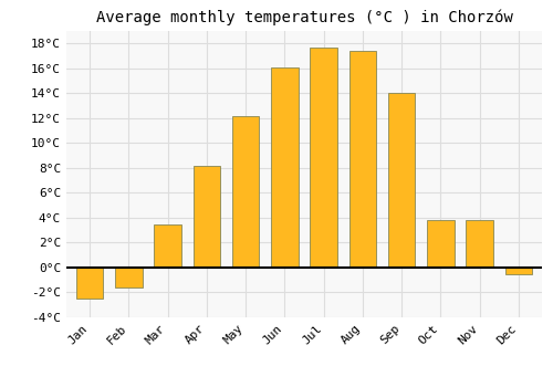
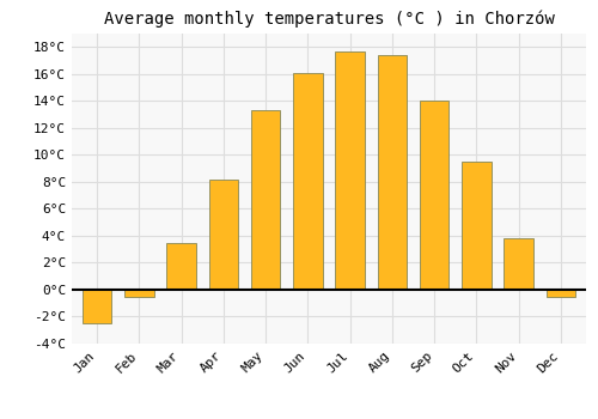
Feb: -1.6°C -> -0.5°C
May: 12.2°C -> 13.3°C
Oct: 3.8°C -> 9.5°C
